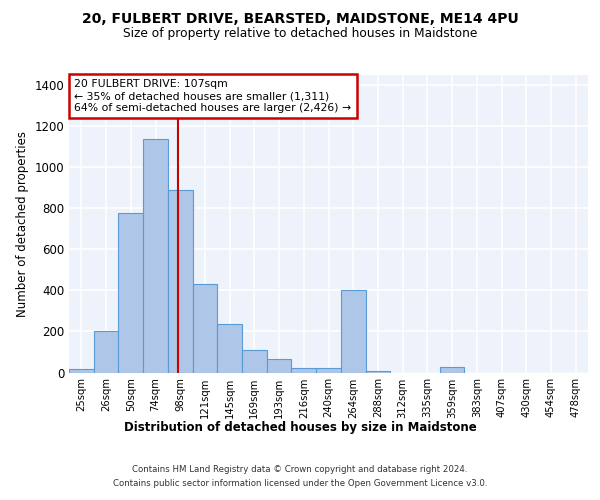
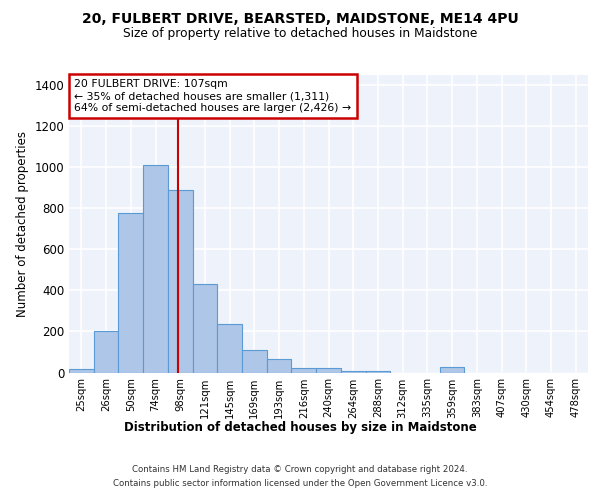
74sqm: 1140 -> 1010
264sqm: 400 -> 5
